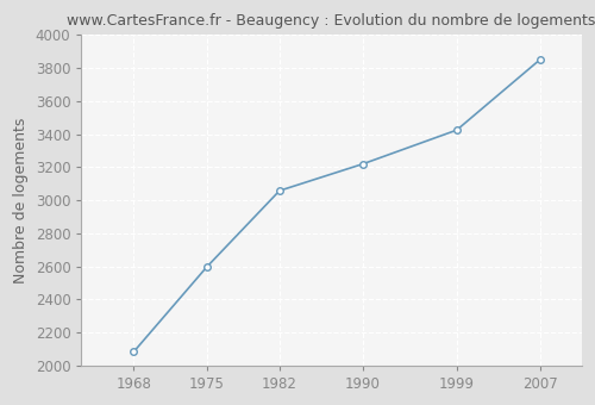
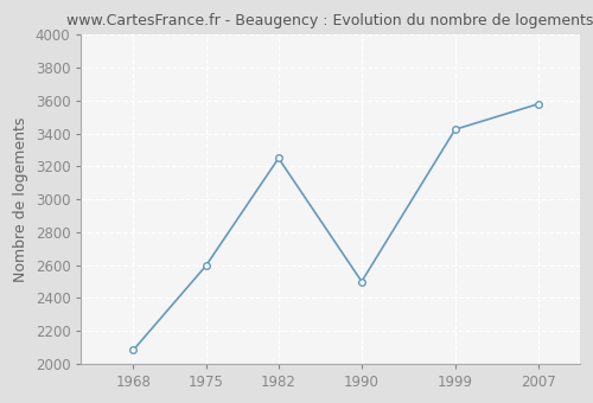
1982: 3060 -> 3250
1990: 3220 -> 2500
2007: 3850 -> 3580
